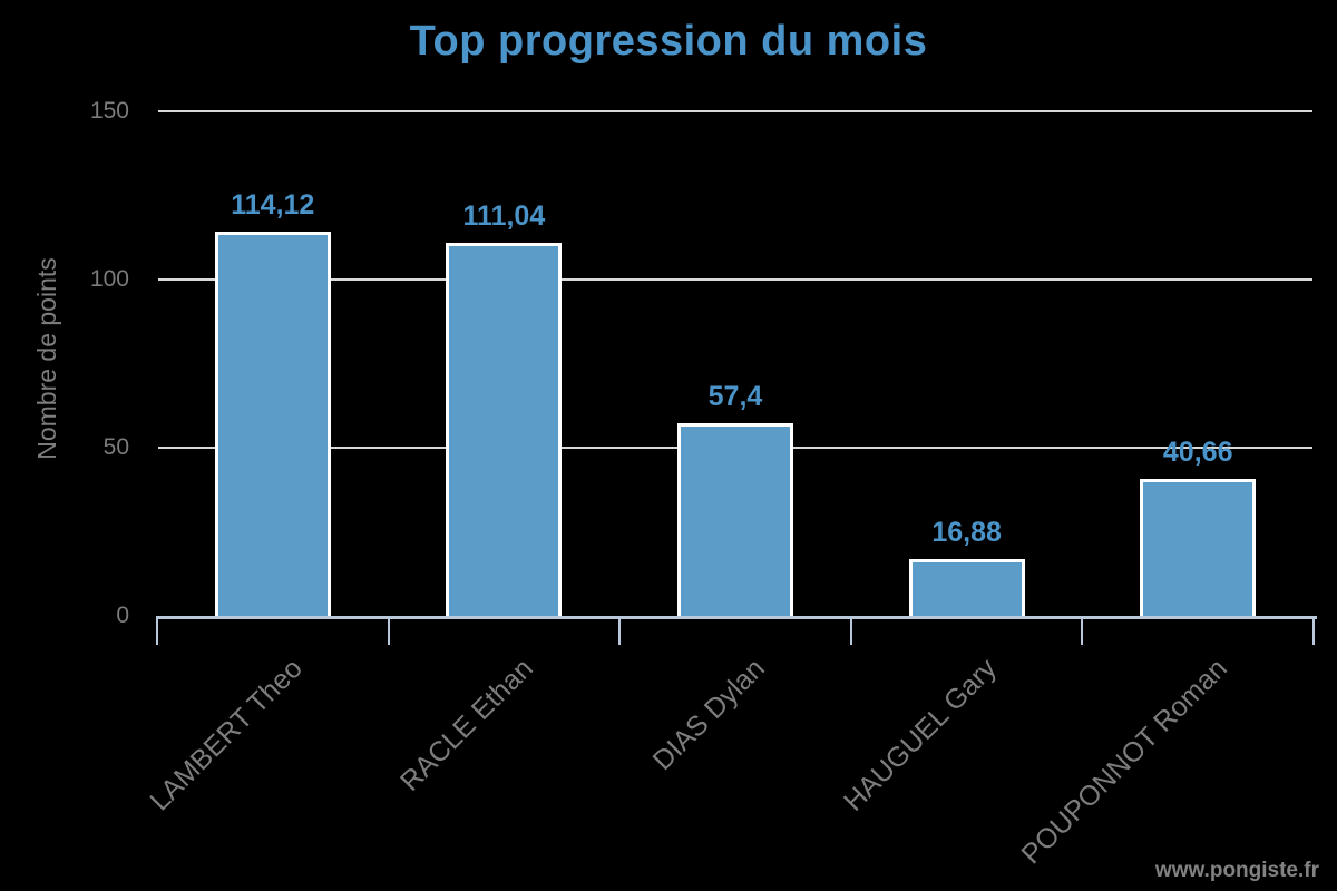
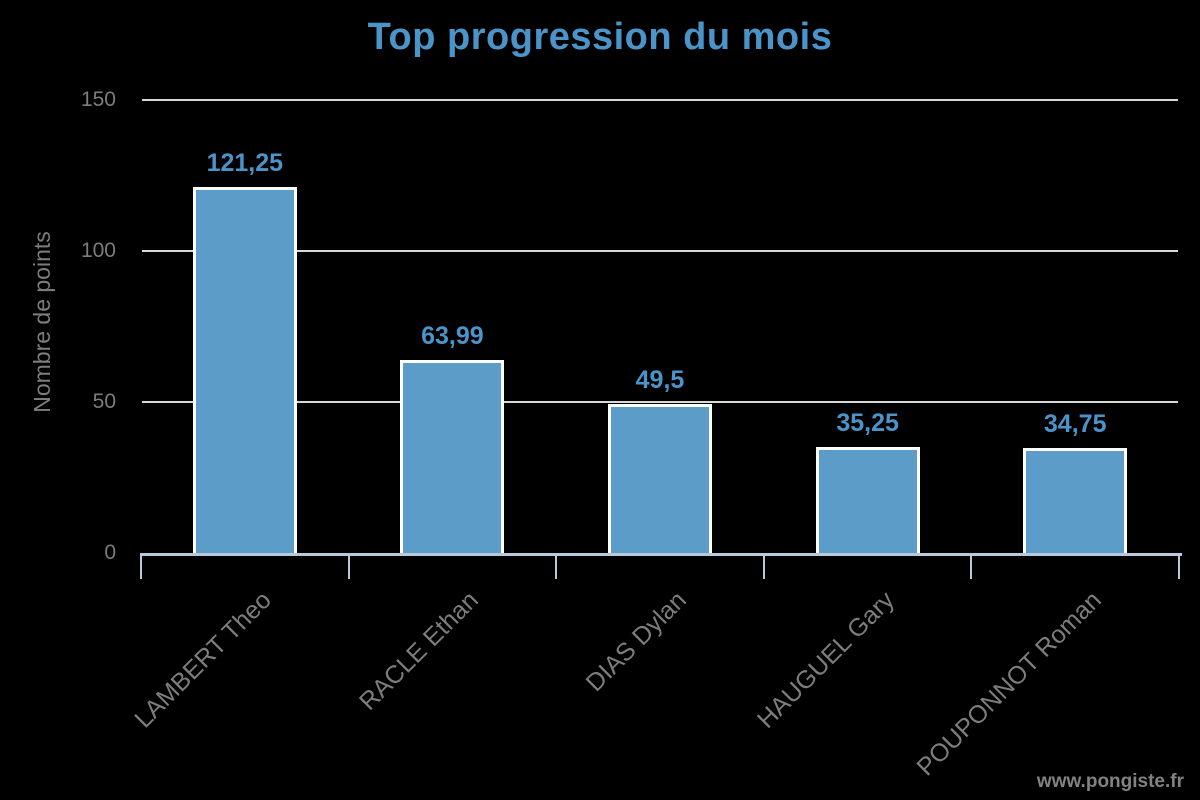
LAMBERT Theo: 114,12 -> 121,25
RACLE Ethan: 111,04 -> 63,99
DIAS Dylan: 57,4 -> 49,5
HAUGUEL Gary: 16,88 -> 35,25
POUPONNOT Roman: 40,66 -> 34,75
